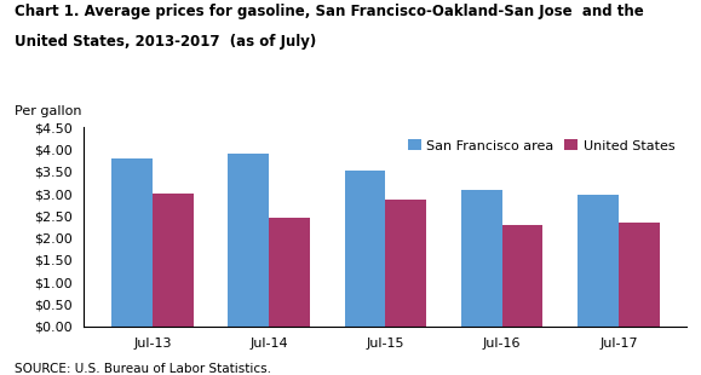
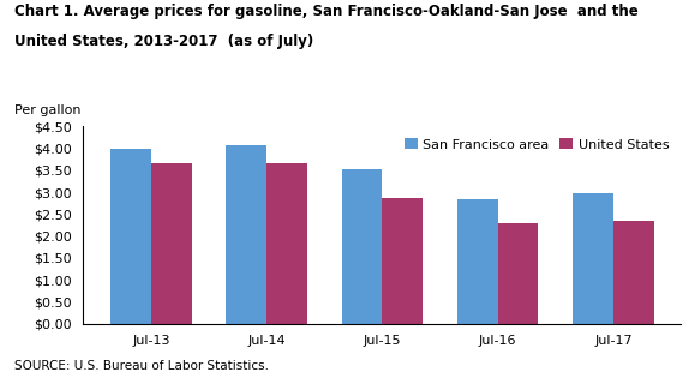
San Francisco area/Jul-13: $3.80 -> $3.99
United States/Jul-13: $3.00 -> $3.65
San Francisco area/Jul-14: $3.90 -> $4.08
United States/Jul-14: $2.45 -> $3.67
San Francisco area/Jul-16: $3.10 -> $2.85
